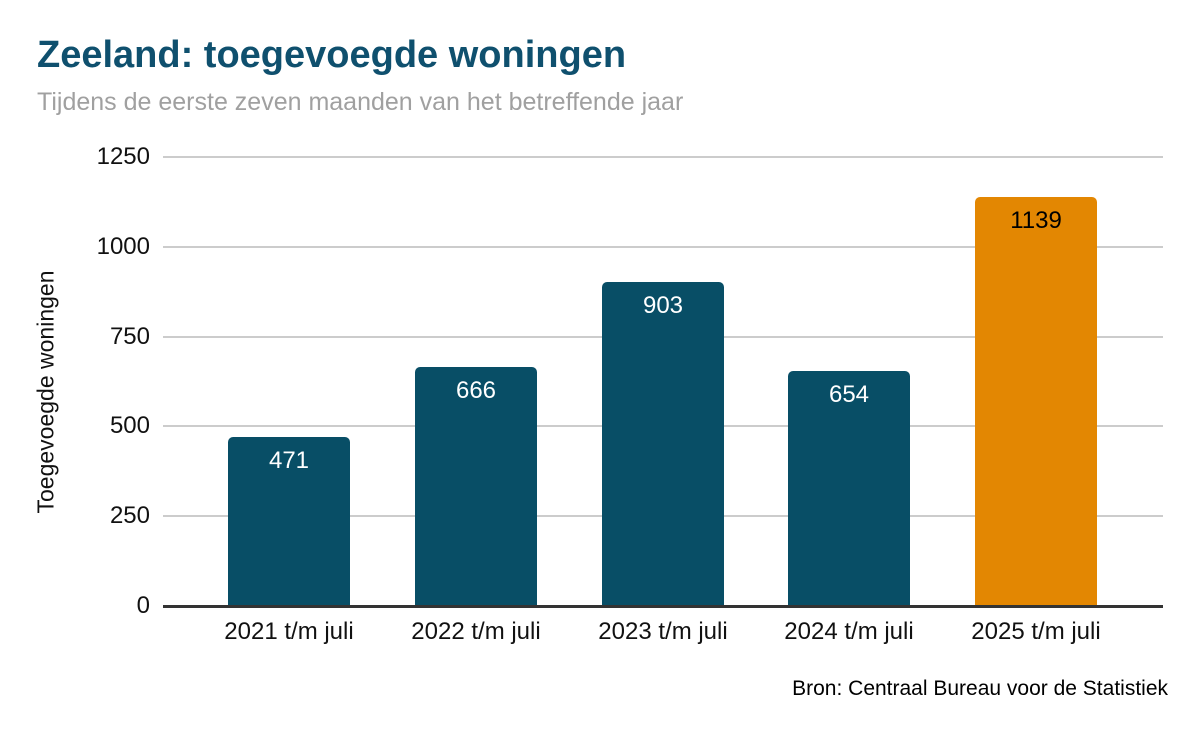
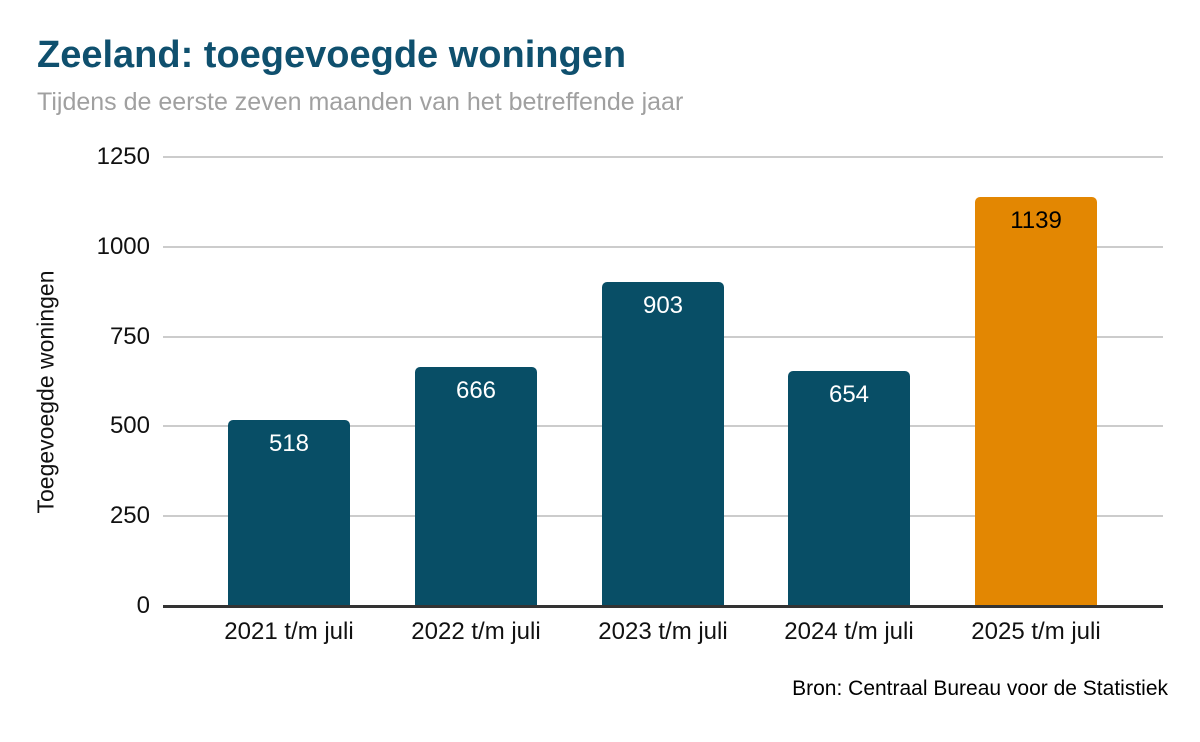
2021 t/m juli: 471 -> 518
